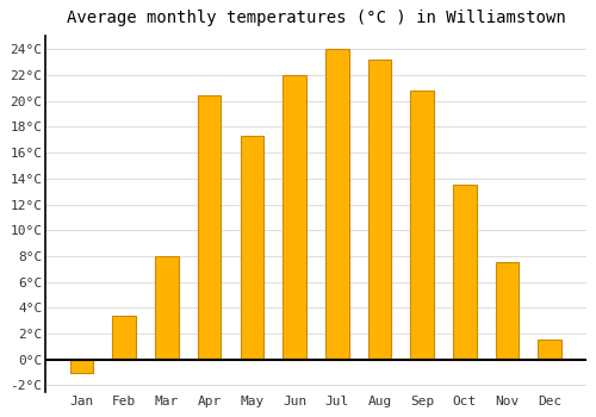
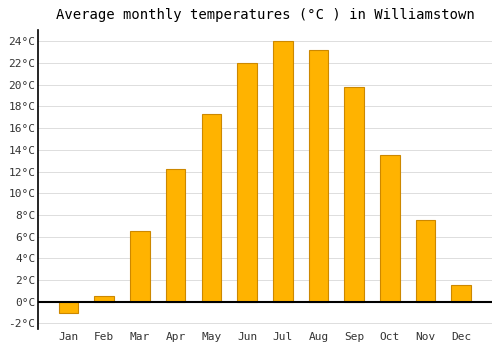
Feb: 3.4°C -> 0.5°C
Mar: 8.0°C -> 6.5°C
Apr: 20.4°C -> 12.2°C
Sep: 20.8°C -> 19.8°C
